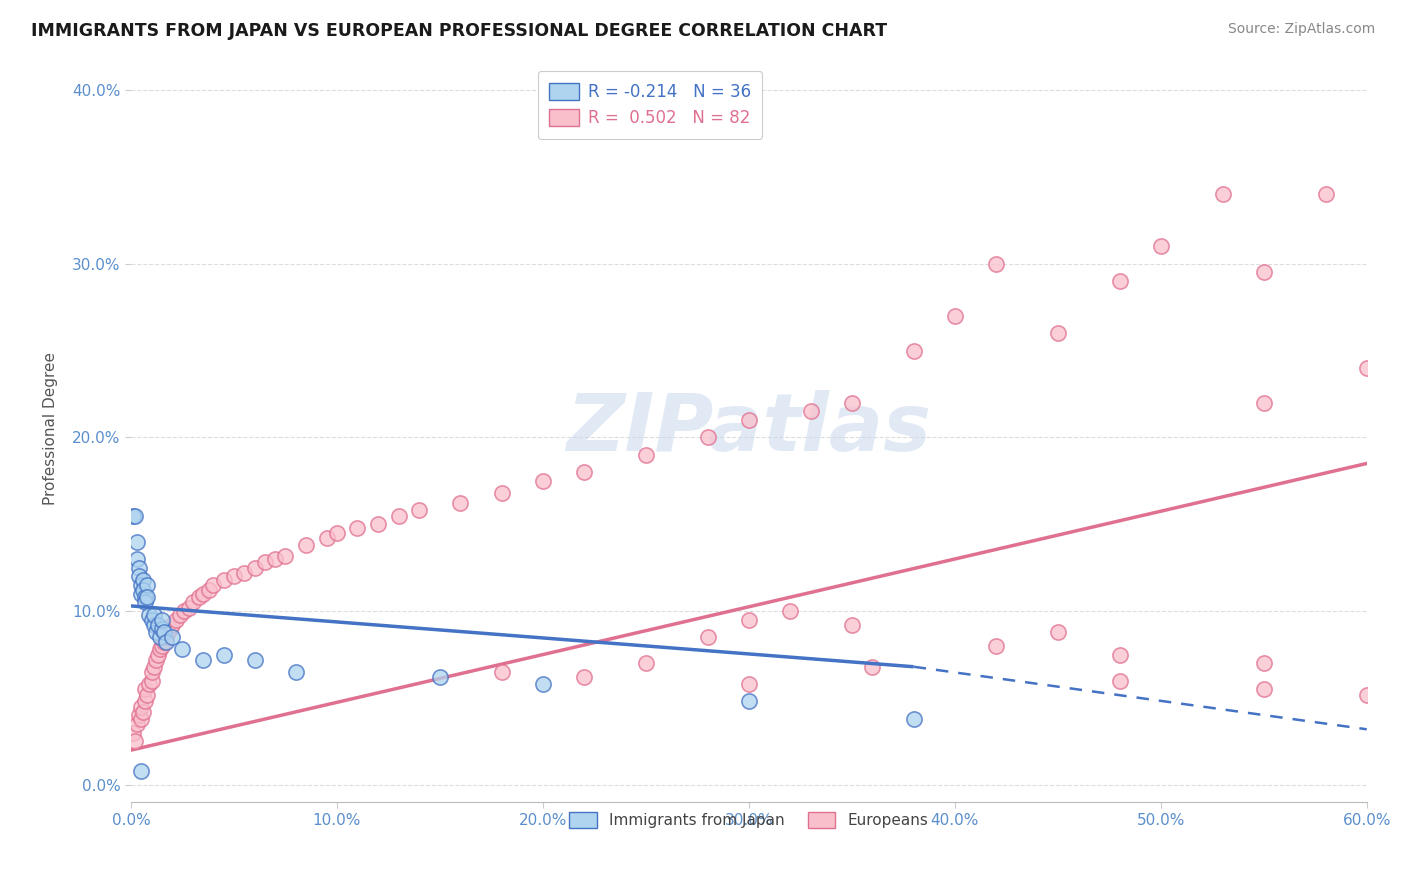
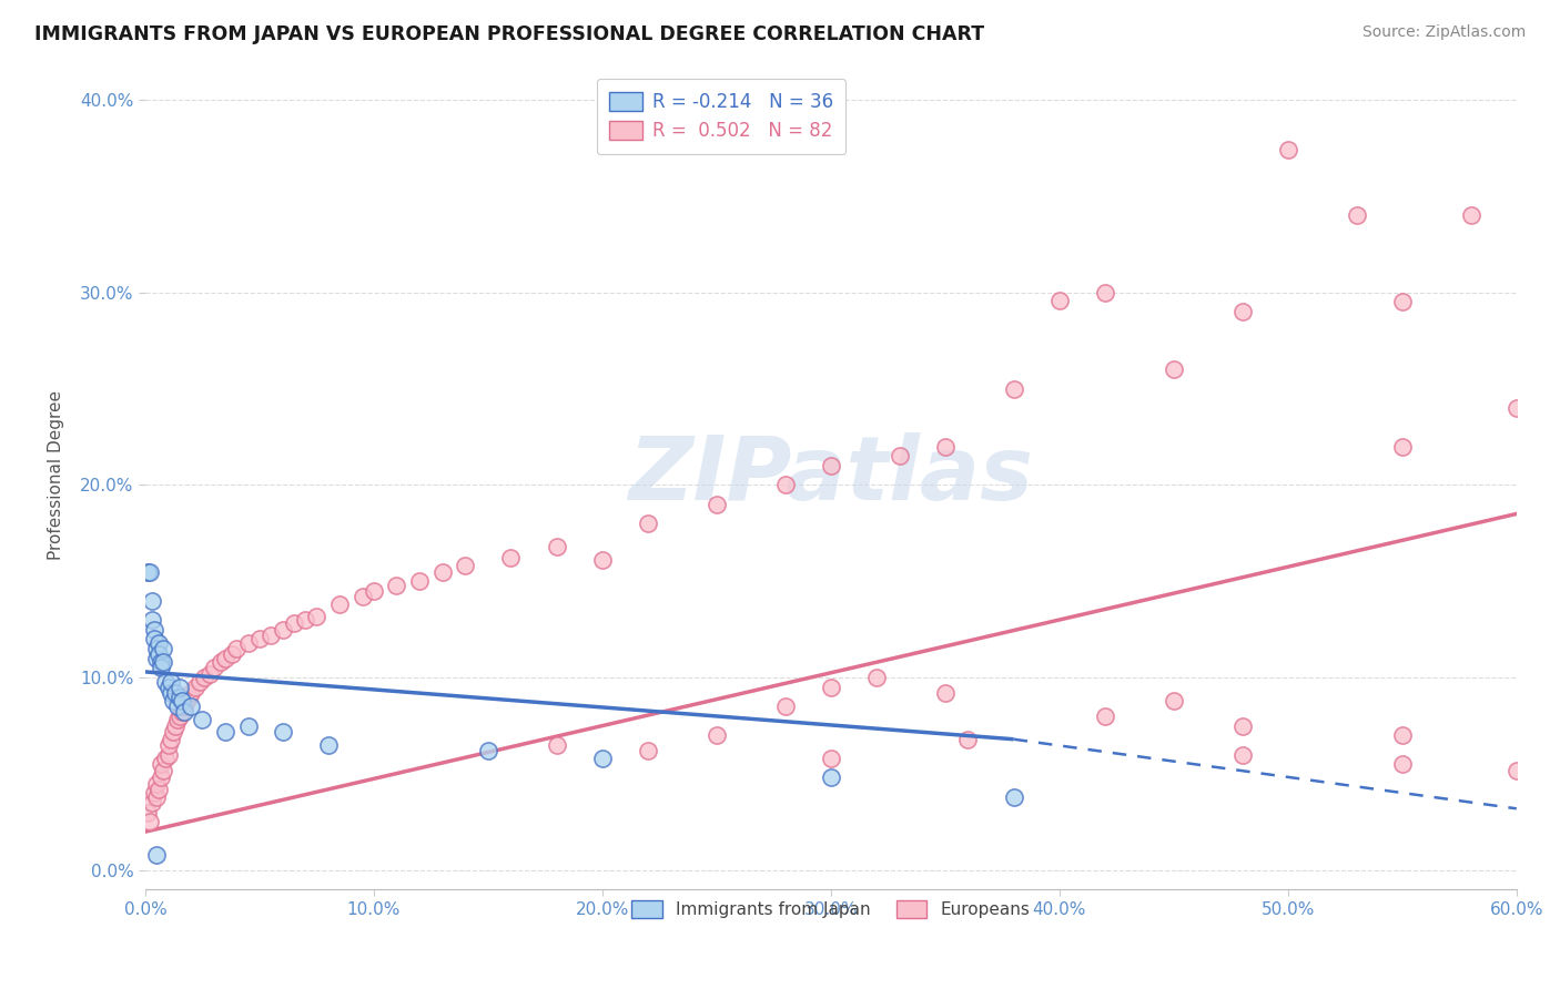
Europeans/20.0%: 17.5% -> 16.1%
Europeans/40.0%: 27.0% -> 29.6%
Europeans/50.0%: 31.0% -> 37.4%
